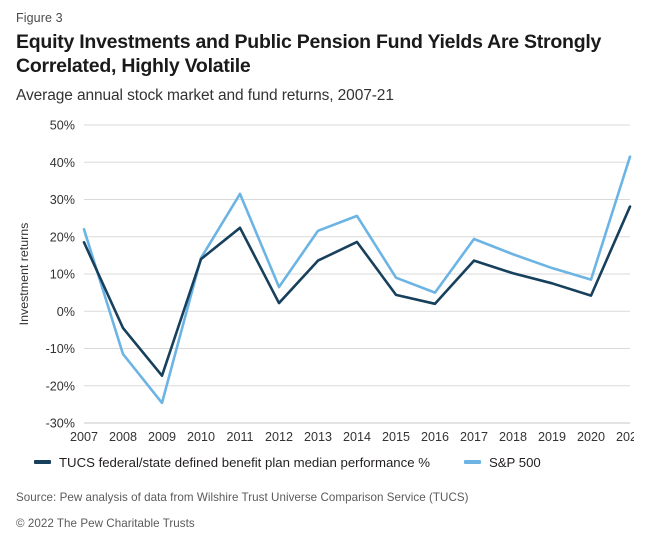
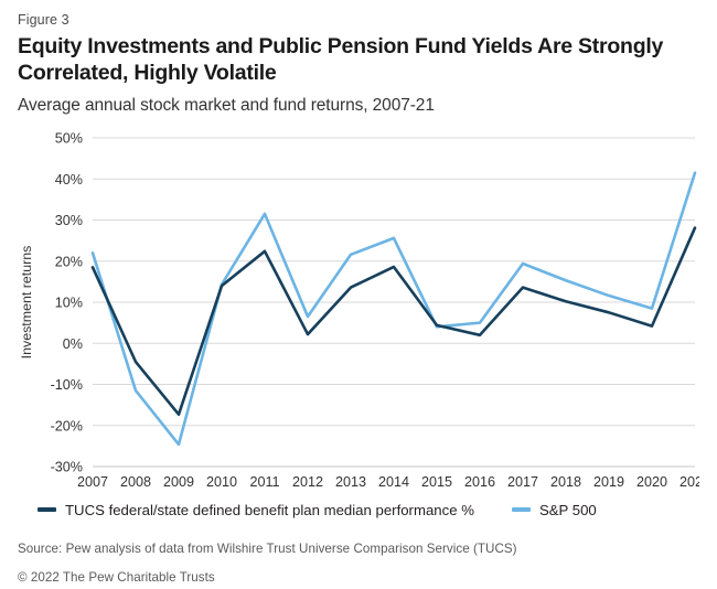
S&P 500/2015: 9% -> 4%
